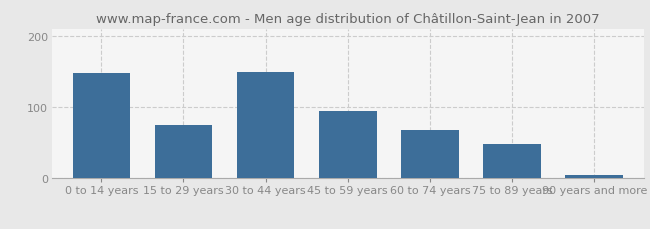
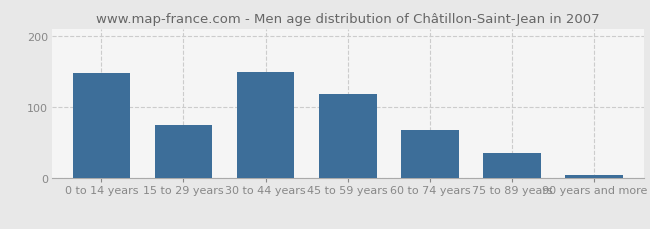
45 to 59 years: 94 -> 118
75 to 89 years: 48 -> 35
